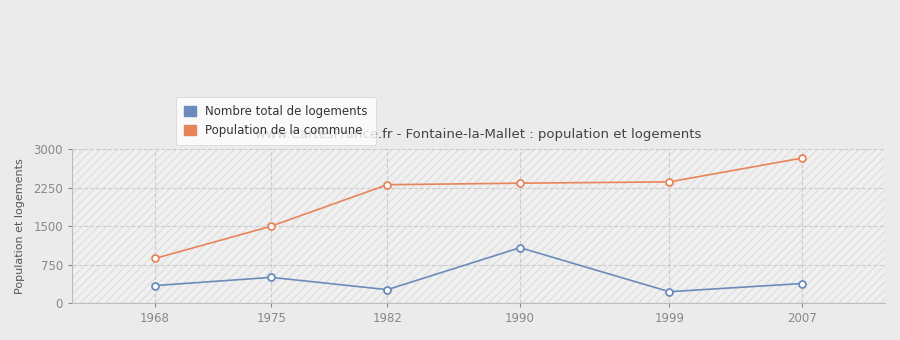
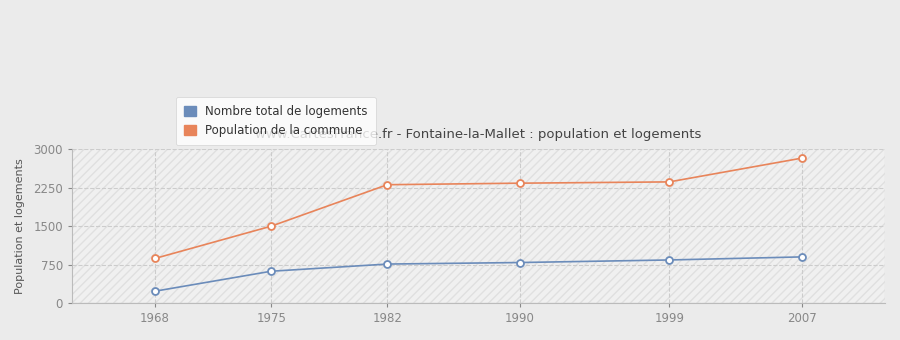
Nombre total de logements/1968: 340 -> 230
Nombre total de logements/1975: 500 -> 620
Nombre total de logements/1982: 260 -> 760
Nombre total de logements/1990: 1080 -> 790
Nombre total de logements/1999: 220 -> 840
Nombre total de logements/2007: 380 -> 900
